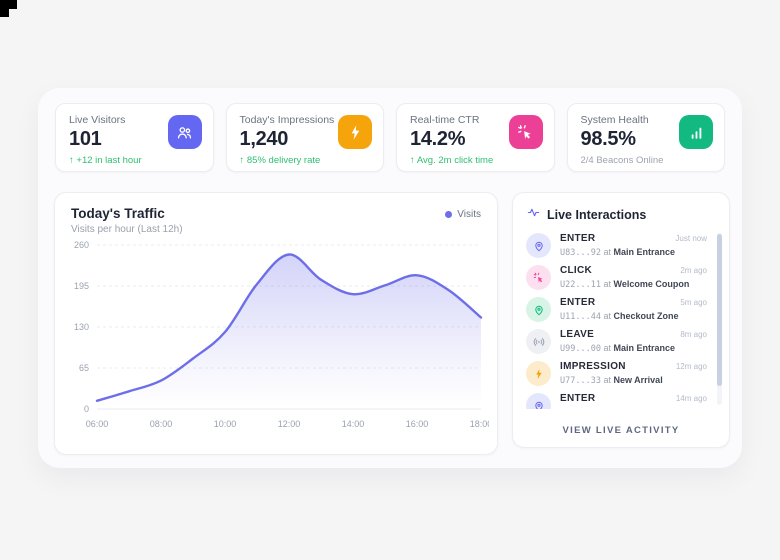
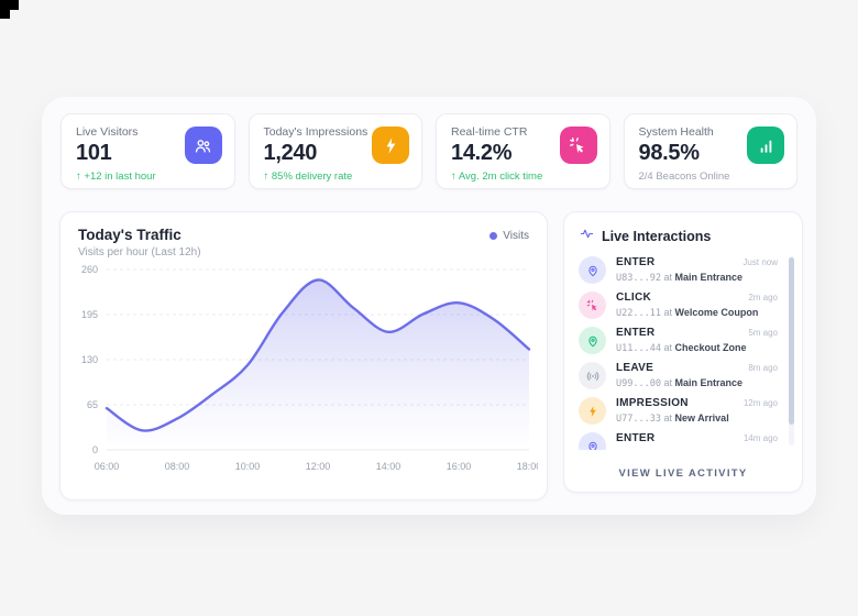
06:00: 10 -> 60
14:00: 180 -> 170
